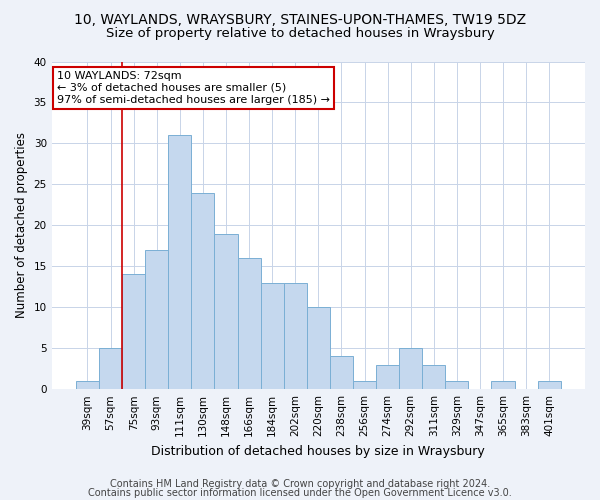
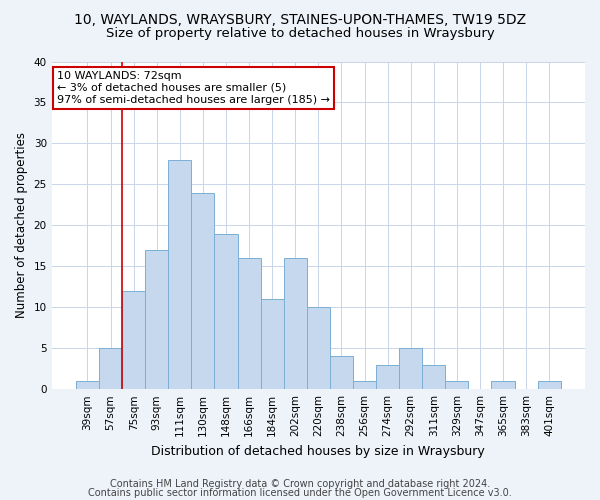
75sqm: 14 -> 12
111sqm: 31 -> 28
184sqm: 13 -> 11
202sqm: 13 -> 16
